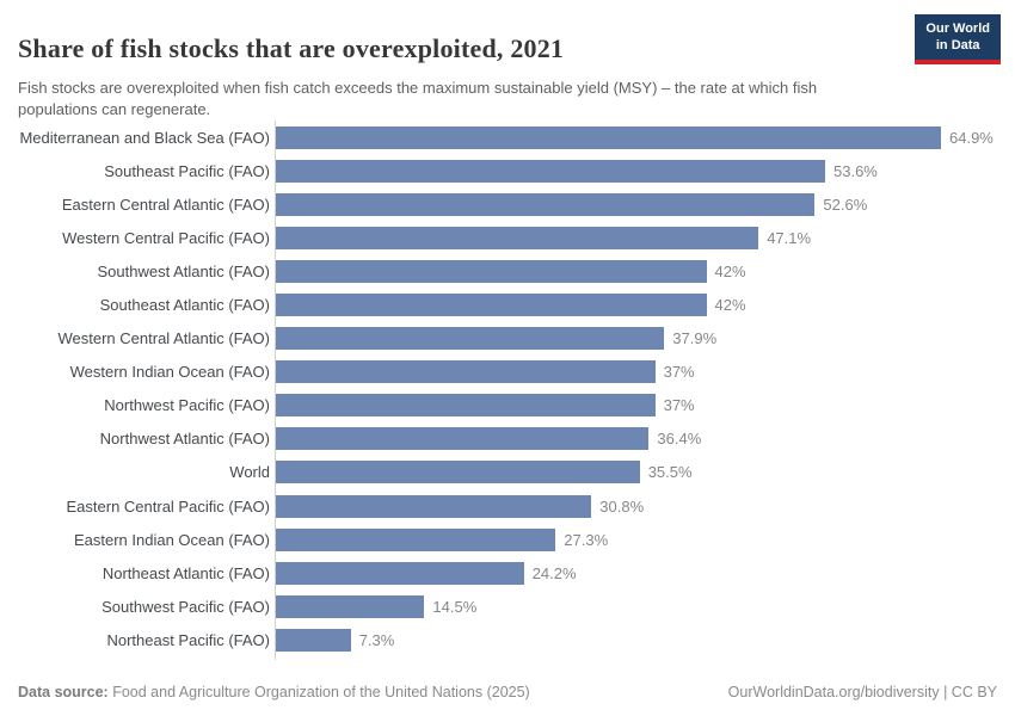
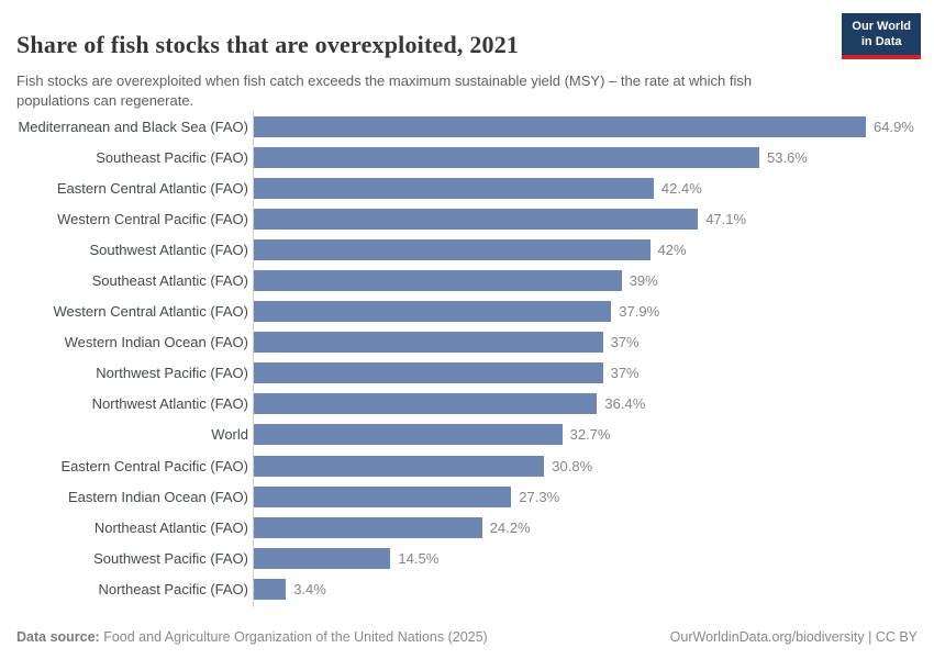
Eastern Central Atlantic (FAO): 52.6% -> 42.4%
Southeast Atlantic (FAO): 42% -> 39%
World: 35.5% -> 32.7%
Northeast Pacific (FAO): 7.3% -> 3.4%
